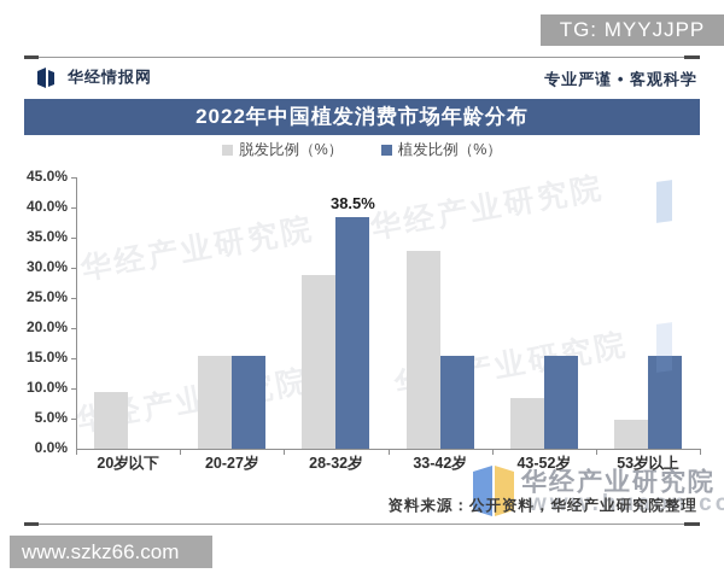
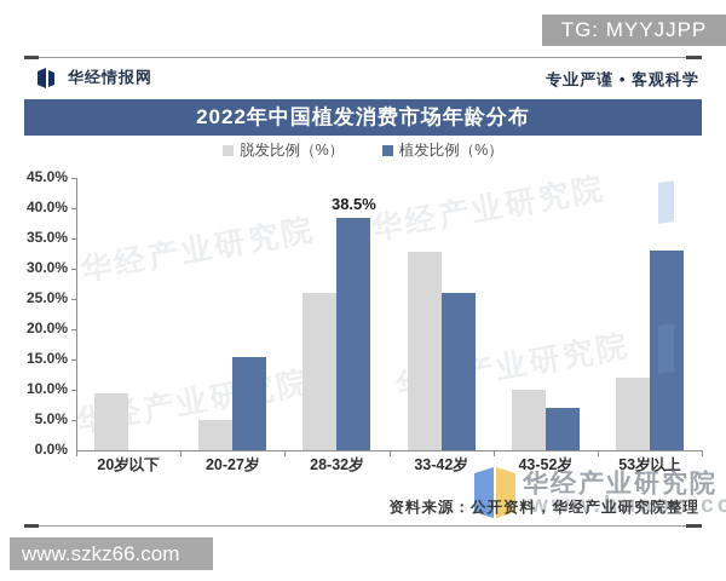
脱发比例（%）/20-27岁: 15% -> 5%
脱发比例（%）/28-32岁: 29% -> 26%
植发比例（%）/33-42岁: 15% -> 26%
脱发比例（%）/43-52岁: 8% -> 10%
植发比例（%）/43-52岁: 15% -> 7%
脱发比例（%）/53岁以上: 5% -> 12%
植发比例（%）/53岁以上: 15% -> 33%
